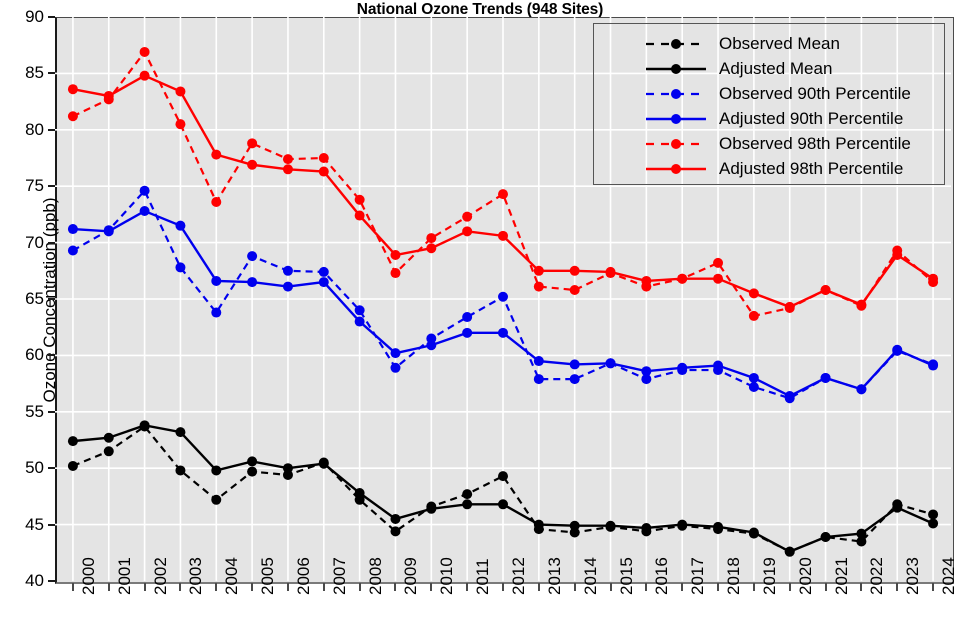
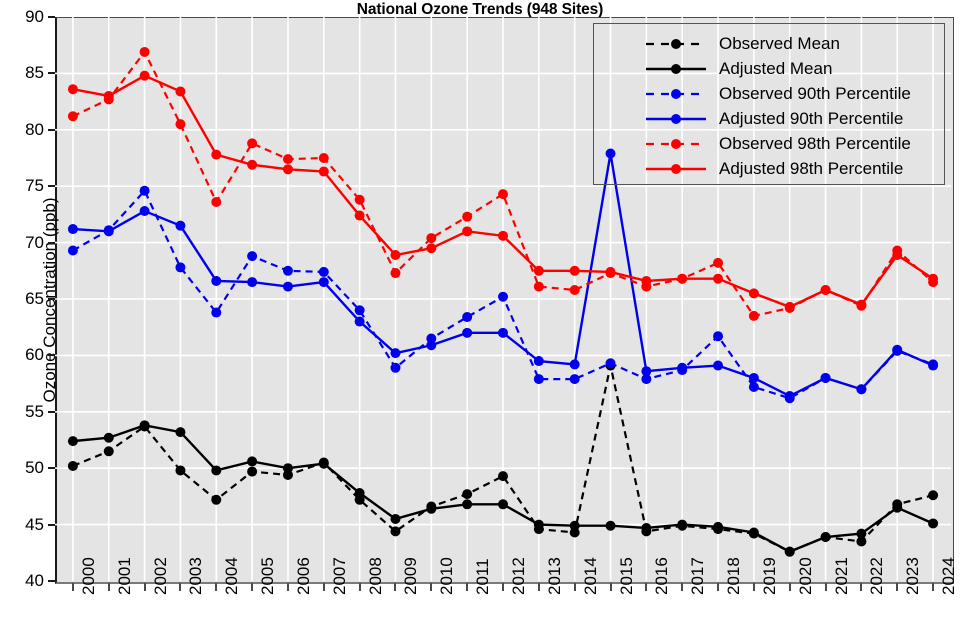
Observed Mean/2015: 44.8 -> 59.1
Adjusted 90th Percentile/2015: 59.3 -> 77.9
Observed 90th Percentile/2018: 58.7 -> 61.7
Observed Mean/2024: 45.9 -> 47.6
